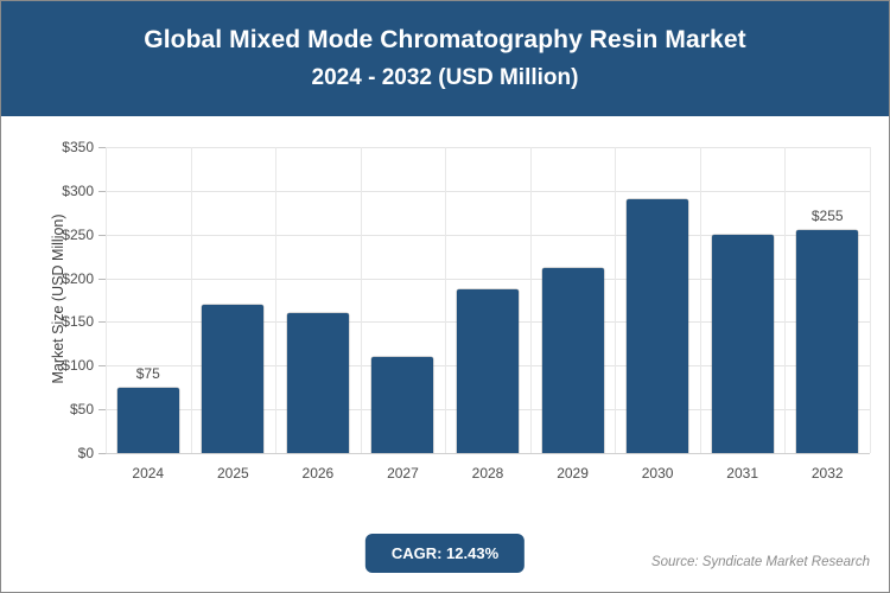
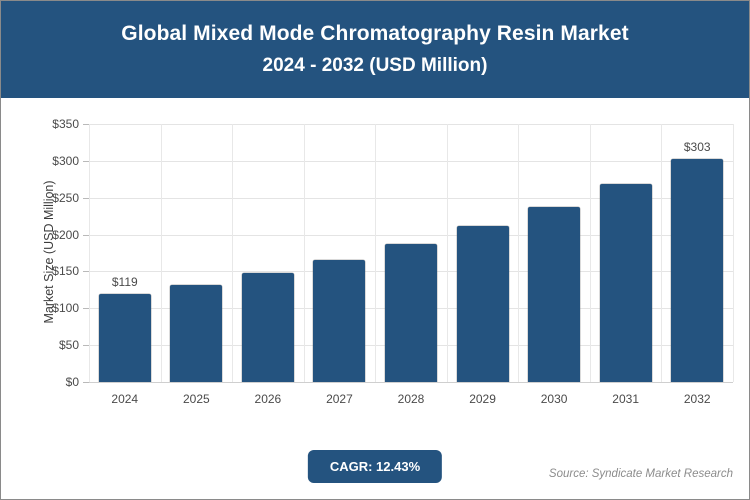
2024: $75 -> $119
2025: $170 -> $130
2026: $160 -> $150
2027: $110 -> $170
2030: $290 -> $240
2031: $250 -> $270
2032: $255 -> $303
